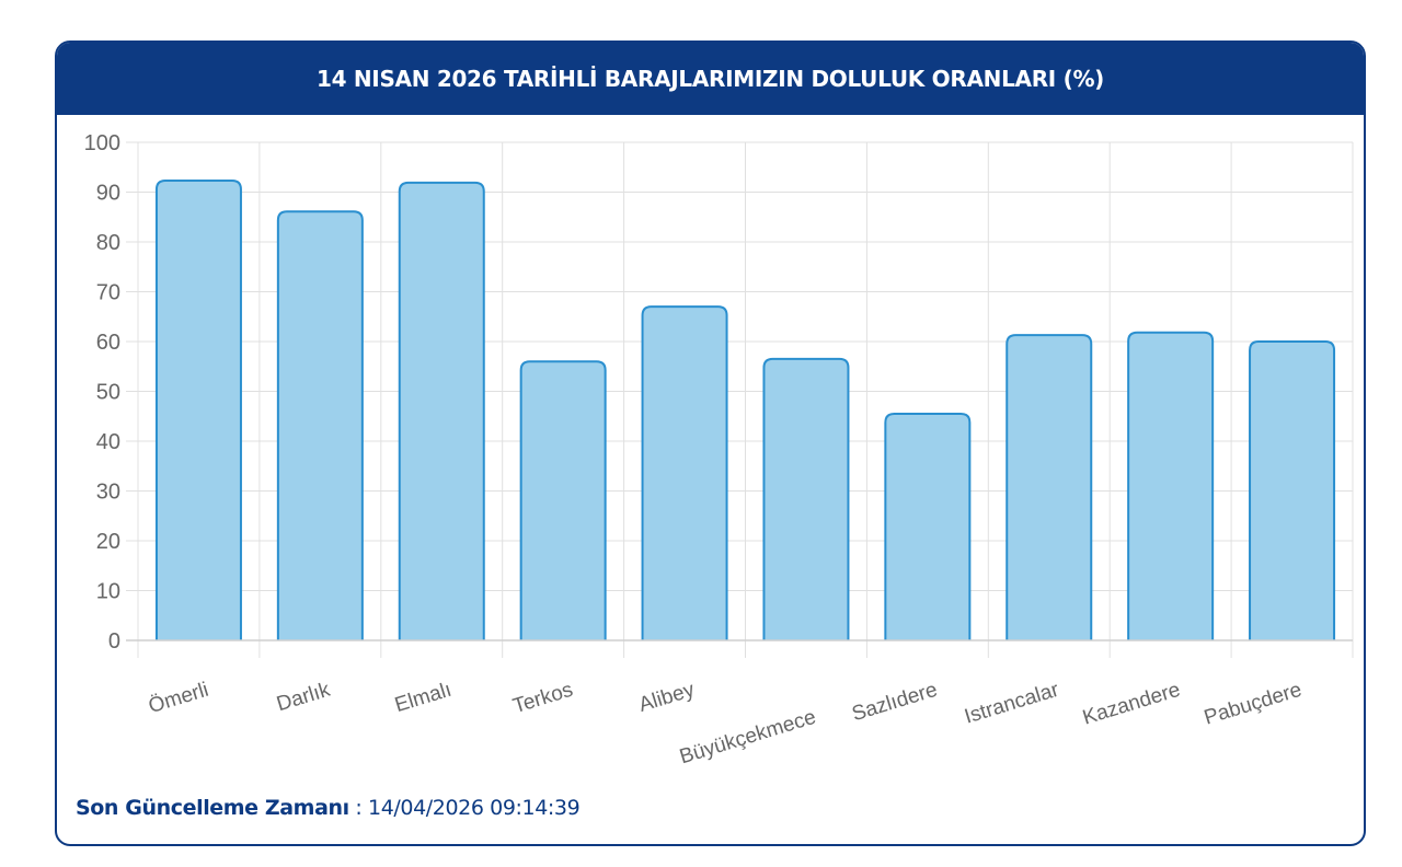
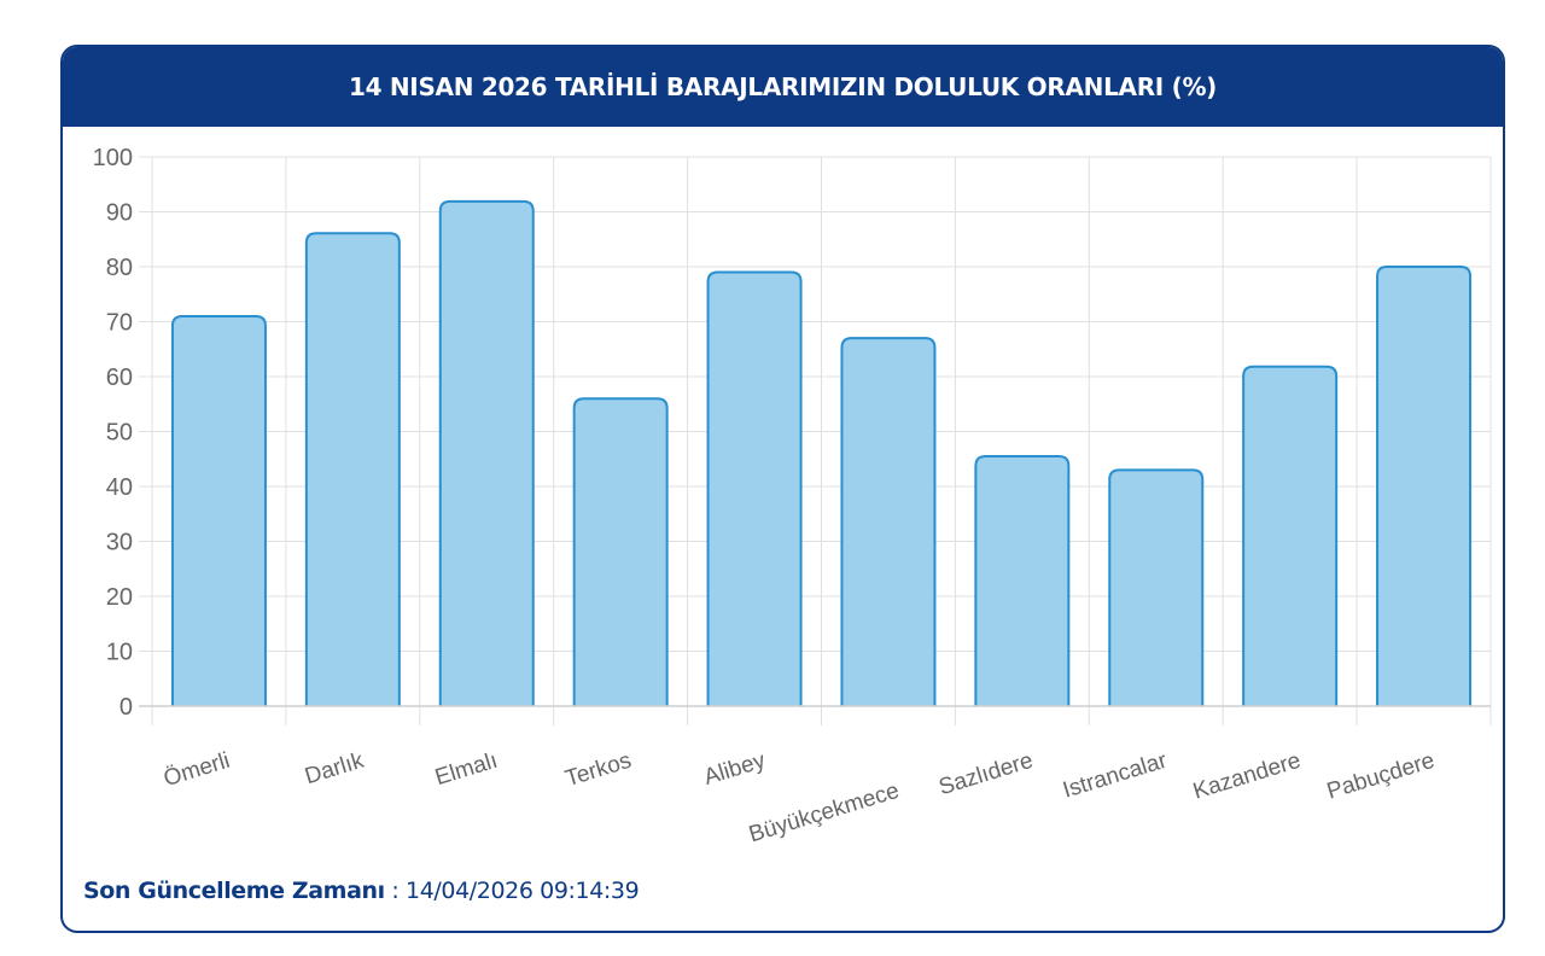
Ömerli: 92 -> 71
Alibey: 67 -> 79
Büyükçekmece: 56 -> 67
Istrancalar: 61 -> 43
Pabuçdere: 60 -> 80
